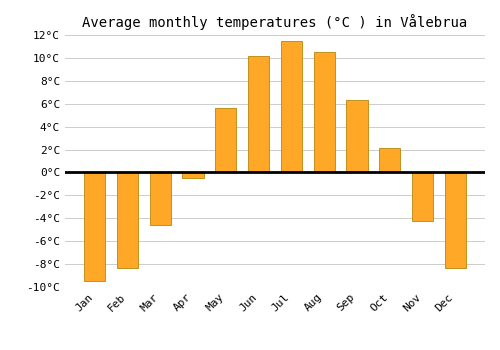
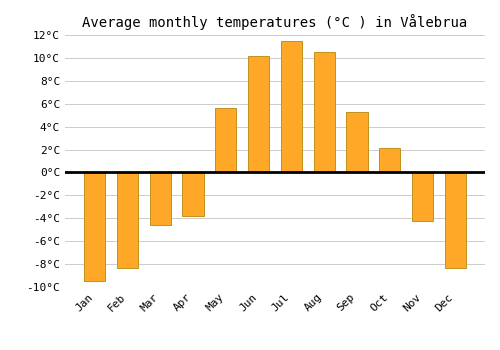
Apr: -0.5°C -> -3.8°C
Sep: 6.3°C -> 5.3°C
